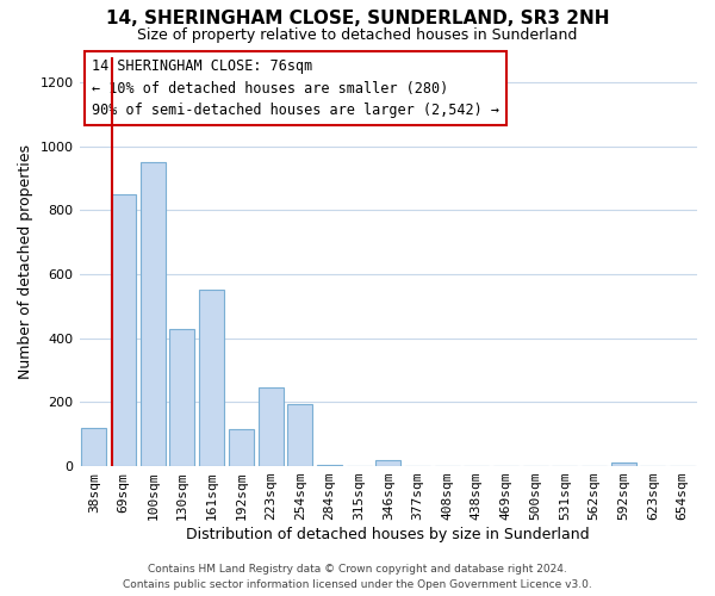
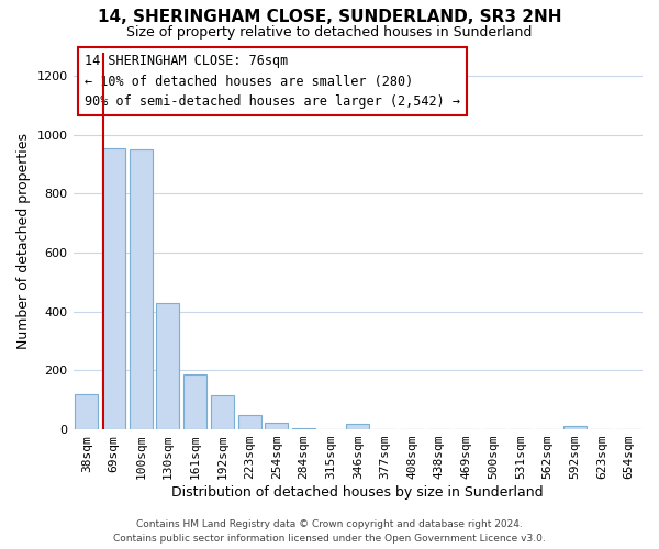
69sqm: 850 -> 955
161sqm: 550 -> 185
223sqm: 245 -> 47
254sqm: 195 -> 22
